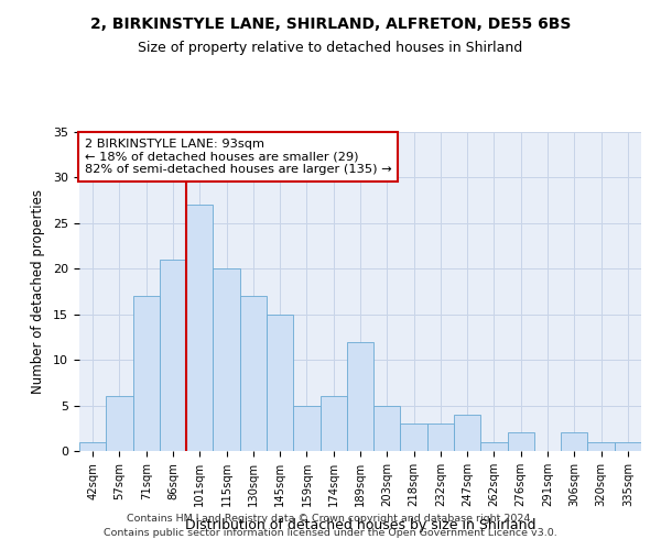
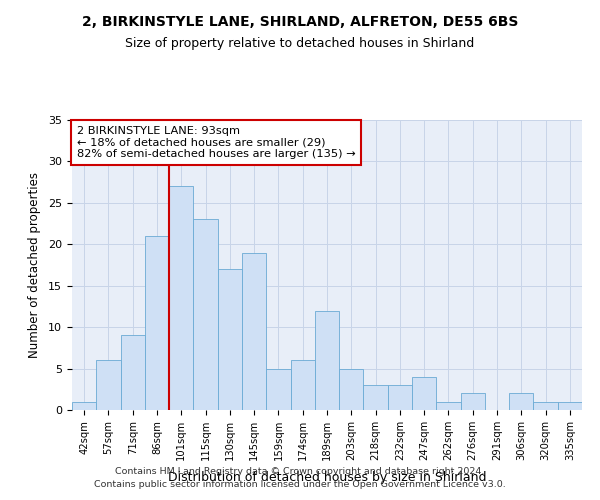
71sqm: 17 -> 9
115sqm: 20 -> 23
145sqm: 15 -> 19
